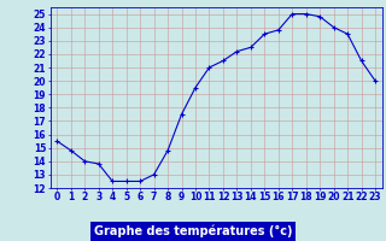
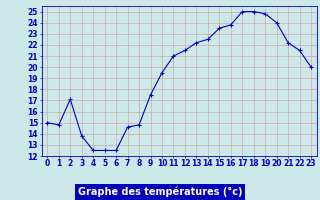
0: 15.5 -> 15.0
2: 14.0 -> 17.1
7: 13.0 -> 14.6
21: 23.5 -> 22.2
